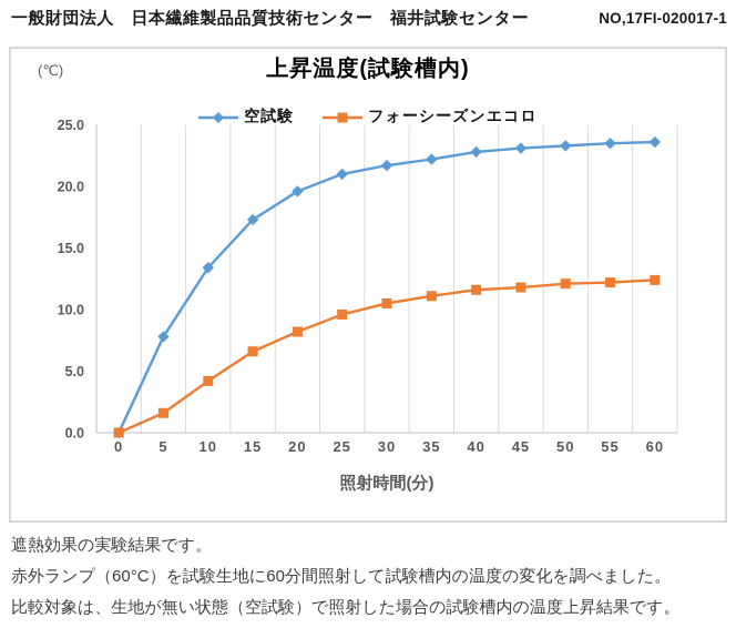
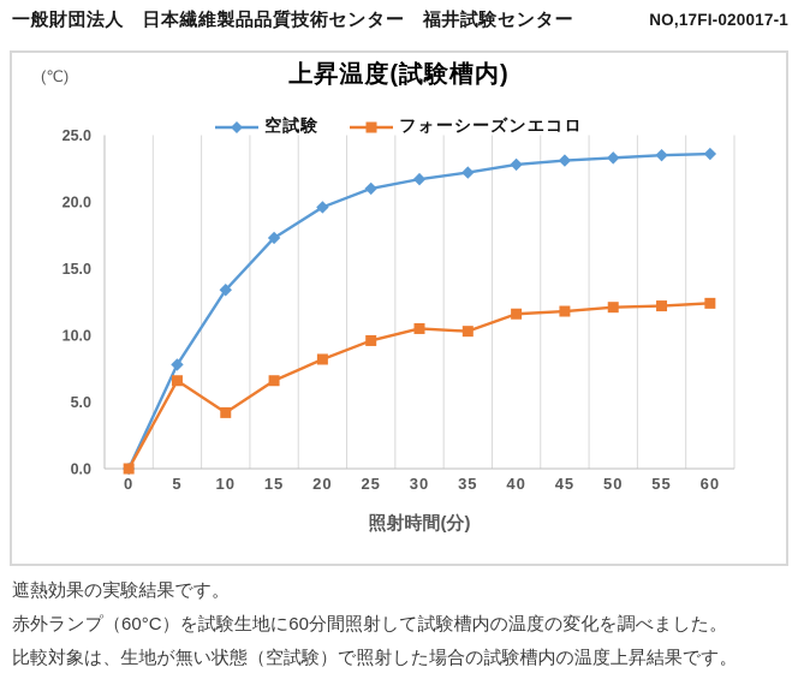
フォーシーズンエコロ/5: 1.6 -> 6.6
フォーシーズンエコロ/35: 11.1 -> 10.3
